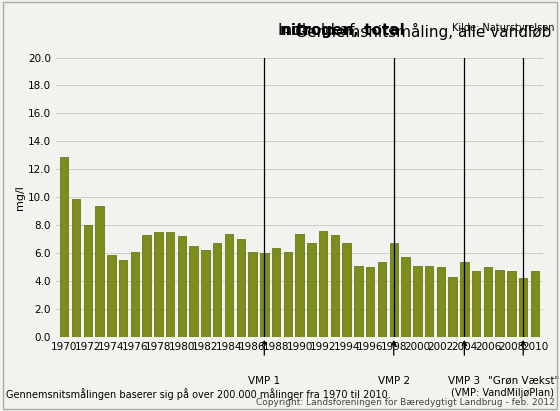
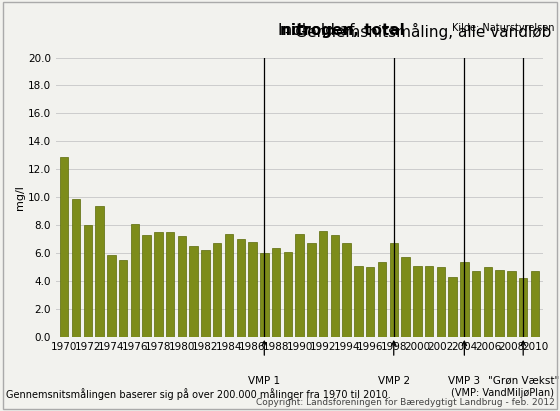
1976: 6.1 -> 8.1
1986: 6.1 -> 6.8
